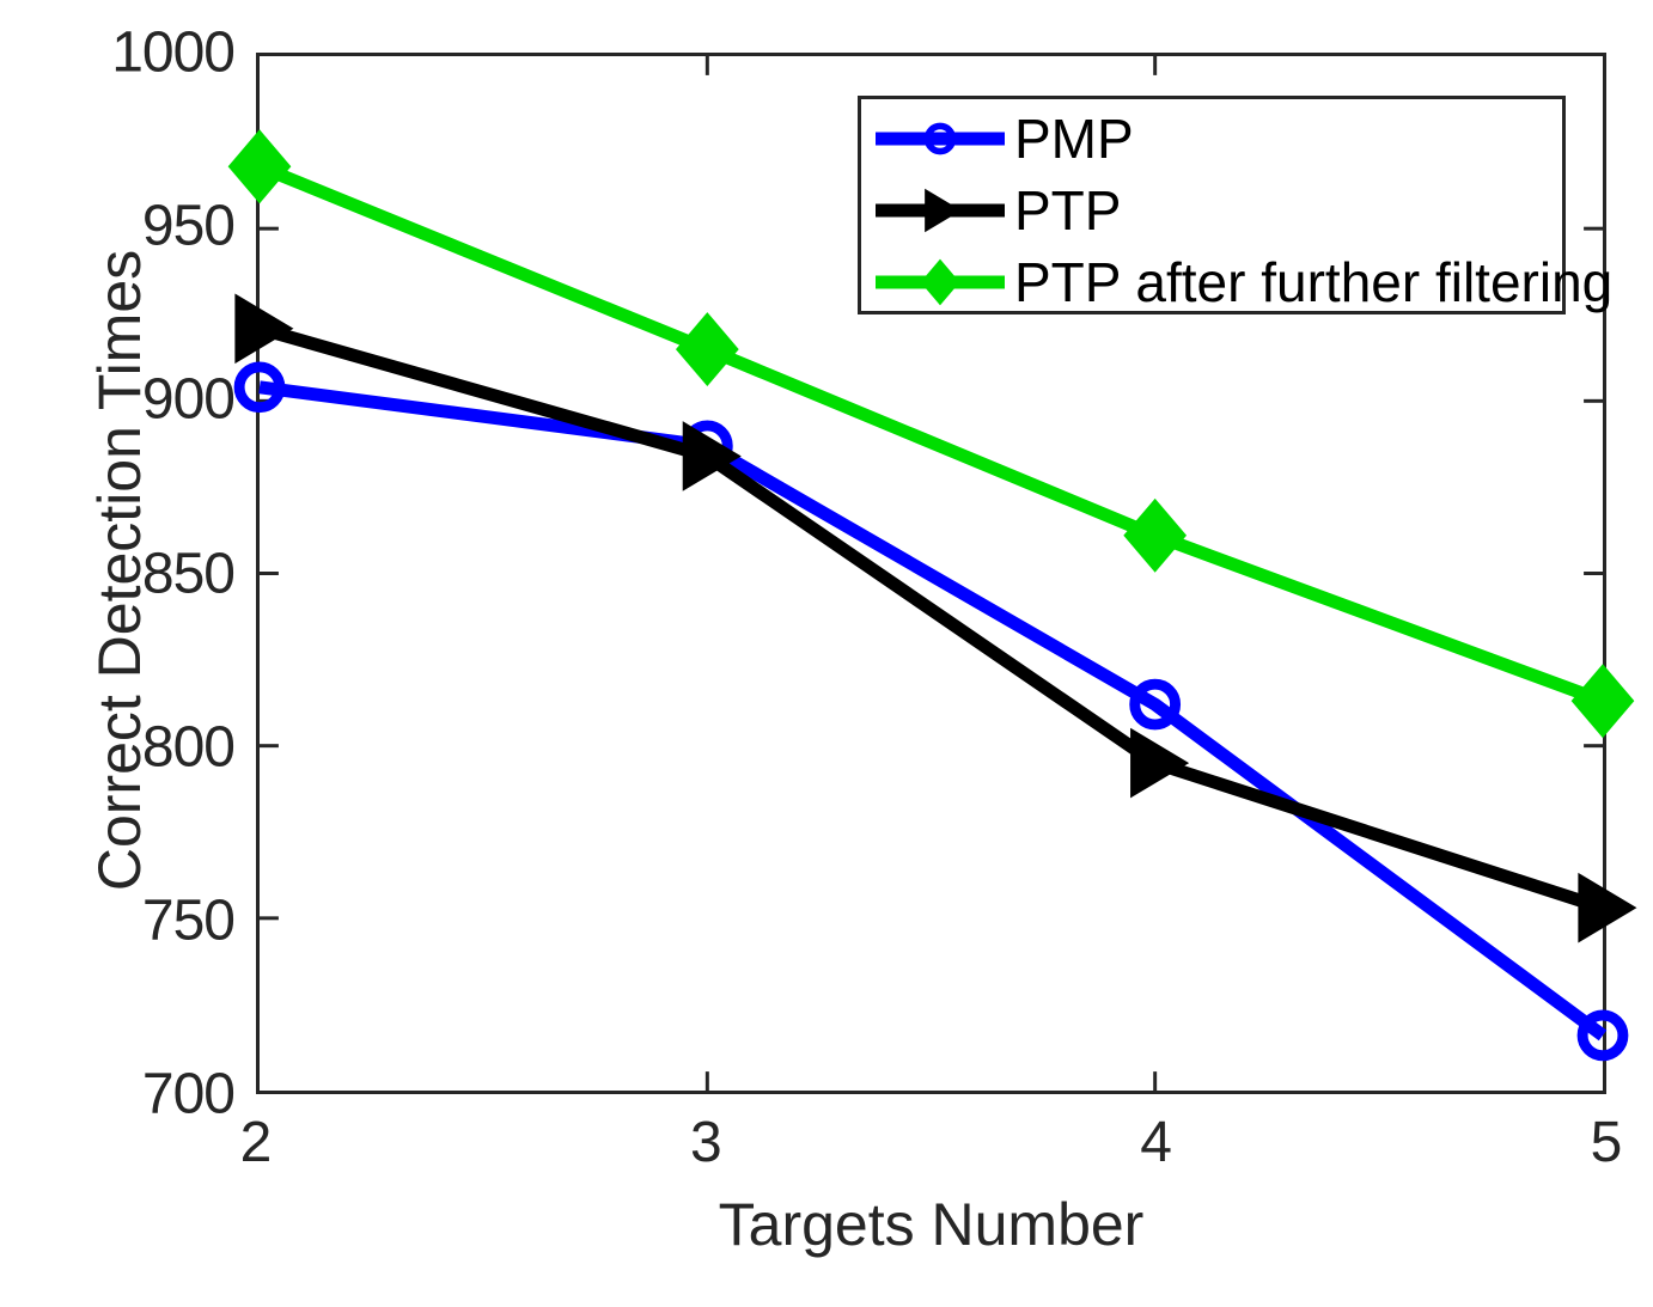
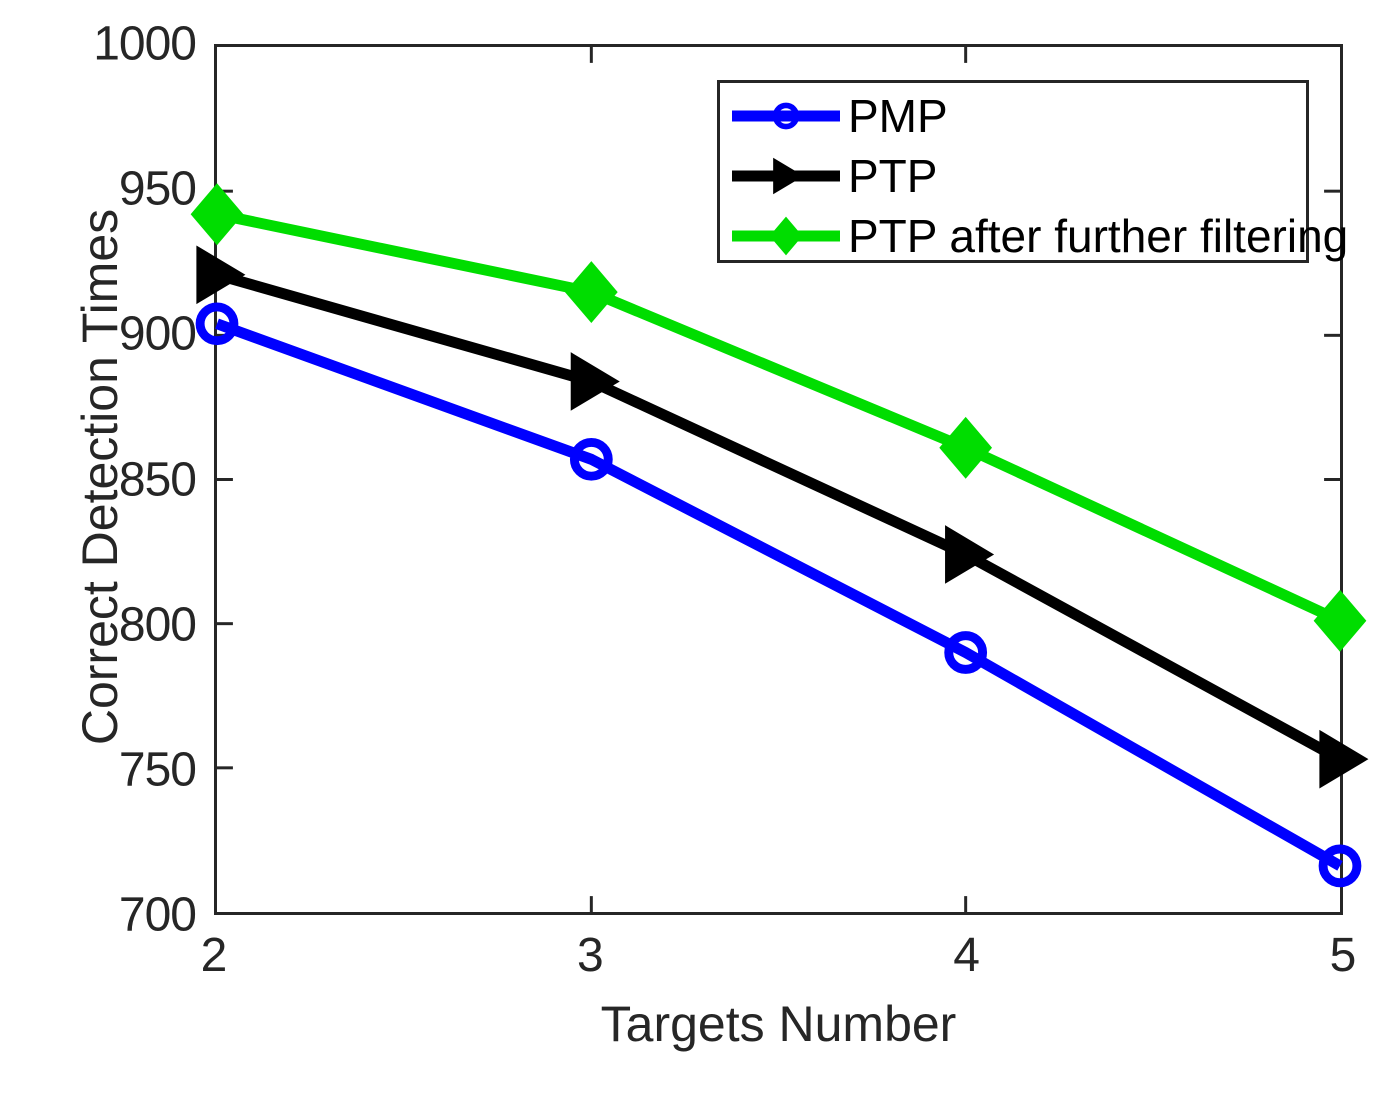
PTP after further filtering/2: 968 -> 942
PMP/3: 887 -> 857
PMP/4: 812 -> 790
PTP/4: 795 -> 824
PTP after further filtering/5: 813 -> 801
